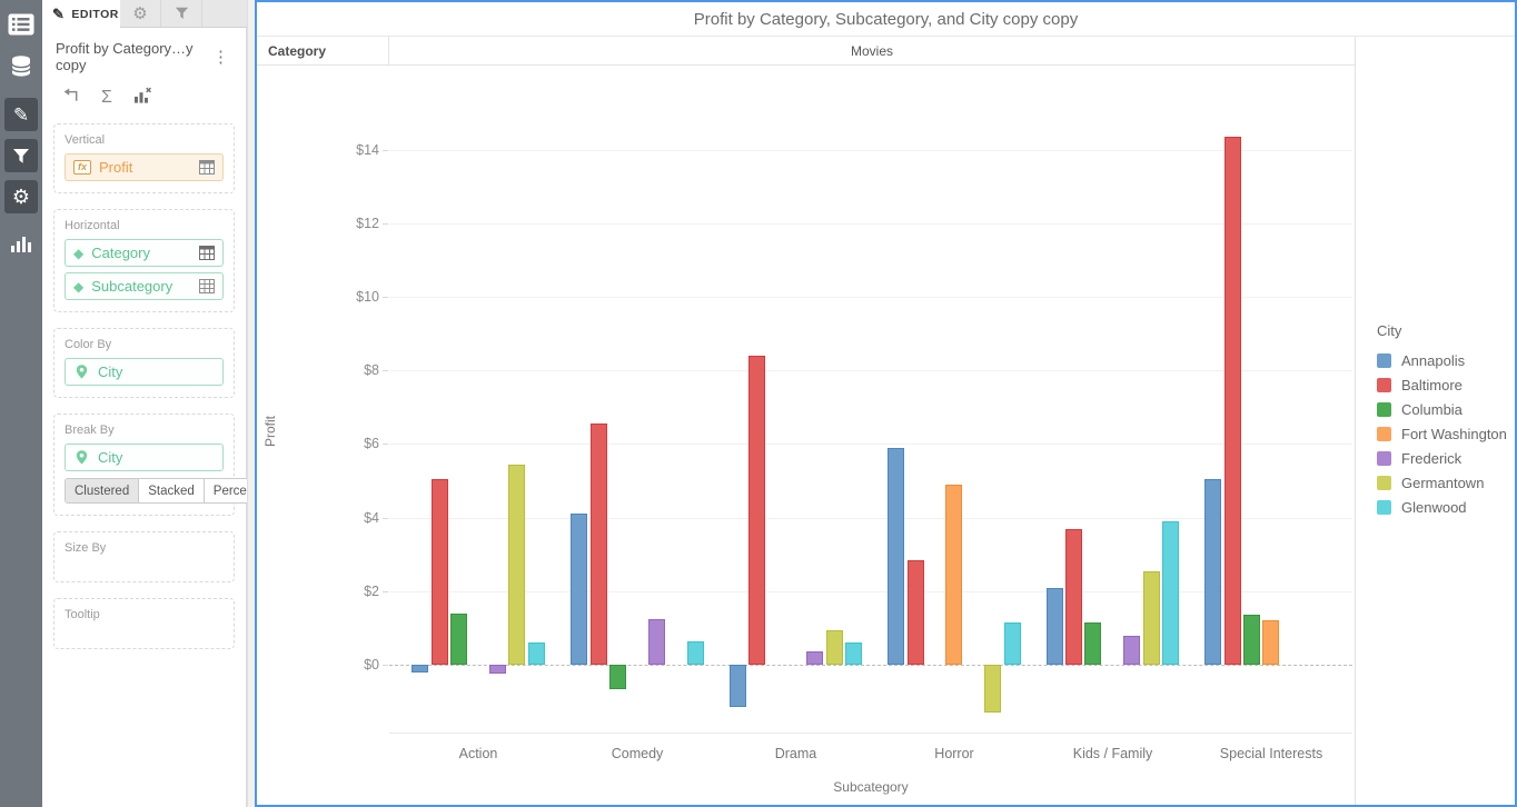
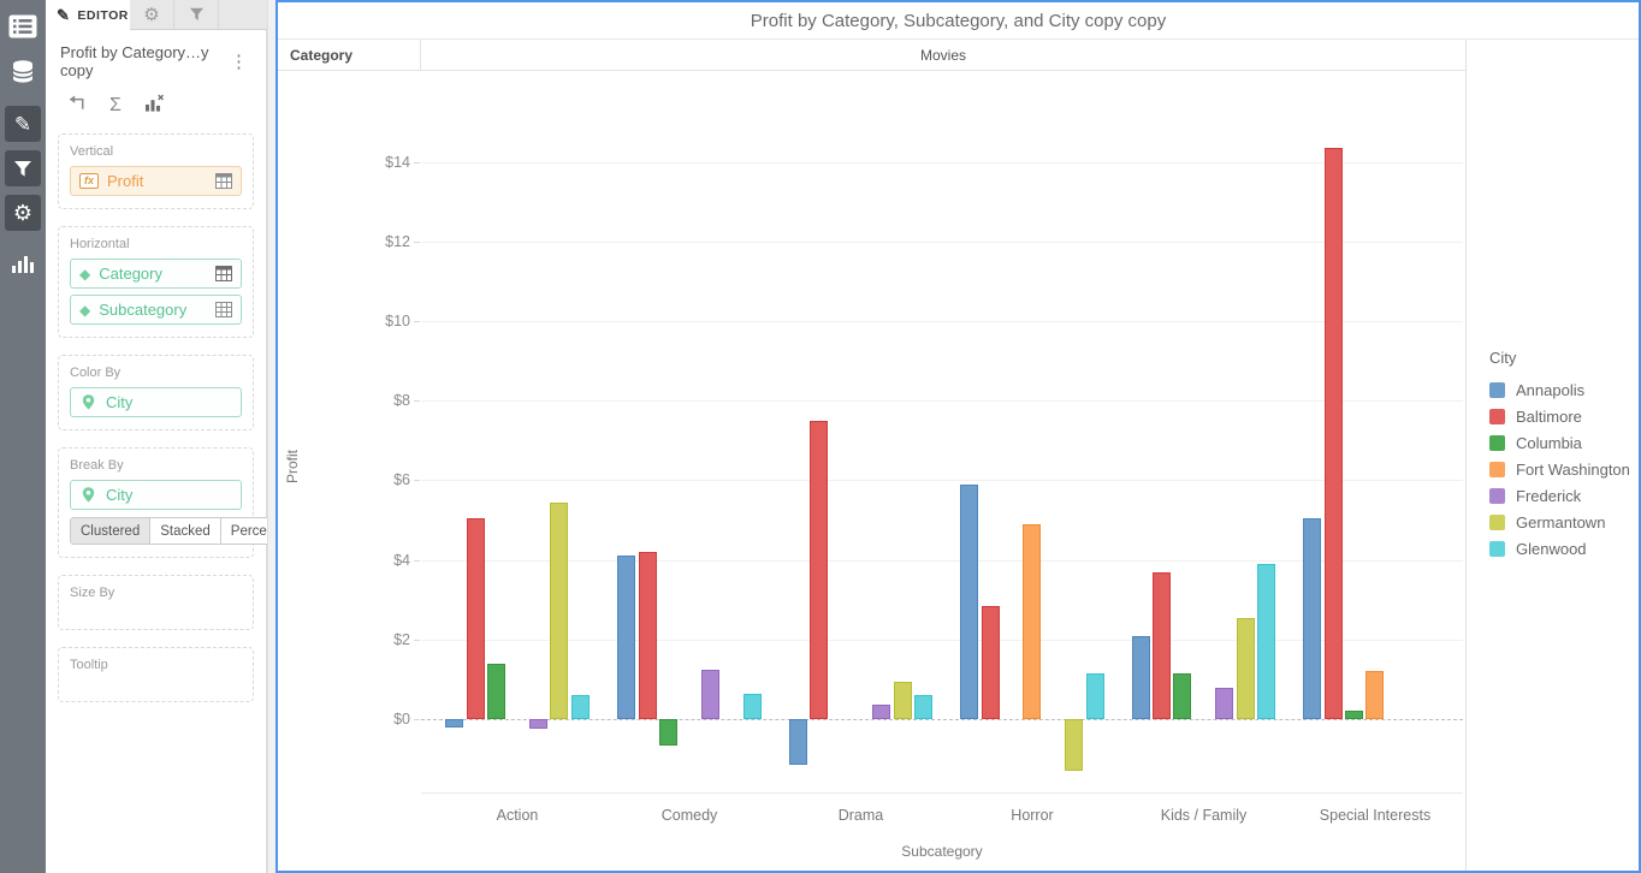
Baltimore/Comedy: $6.5 -> $4.2
Baltimore/Drama: $8.4 -> $7.5
Columbia/Special Interests: $1.4 -> $0.2
